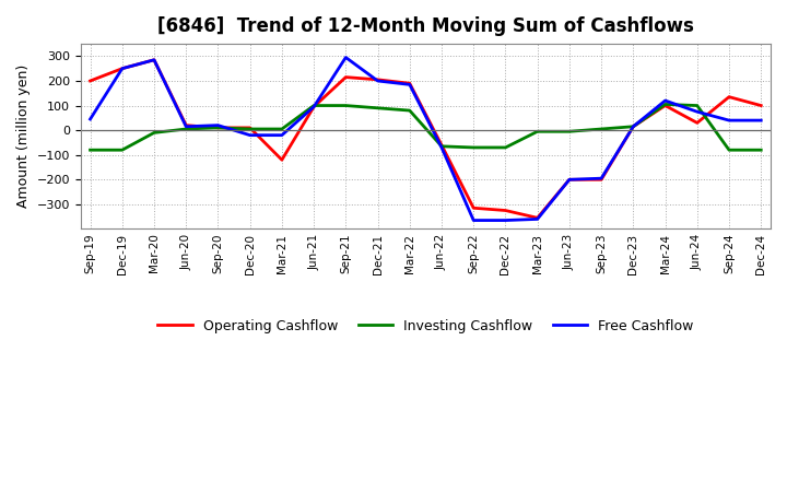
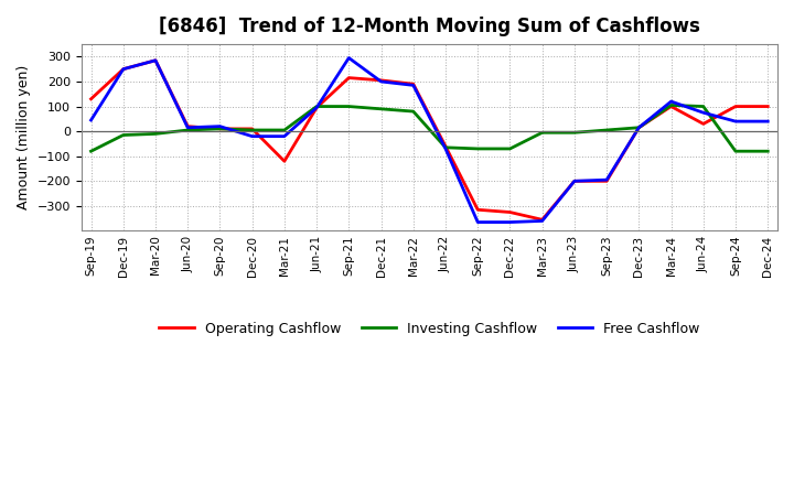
Operating Cashflow/Sep-19: 200 -> 130
Investing Cashflow/Dec-19: -80 -> -15
Operating Cashflow/Sep-24: 135 -> 100
